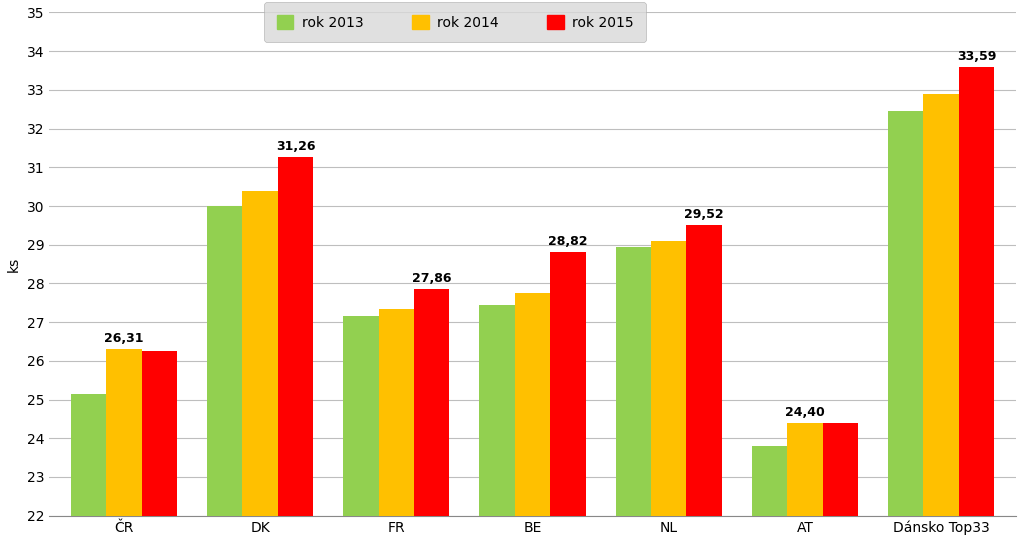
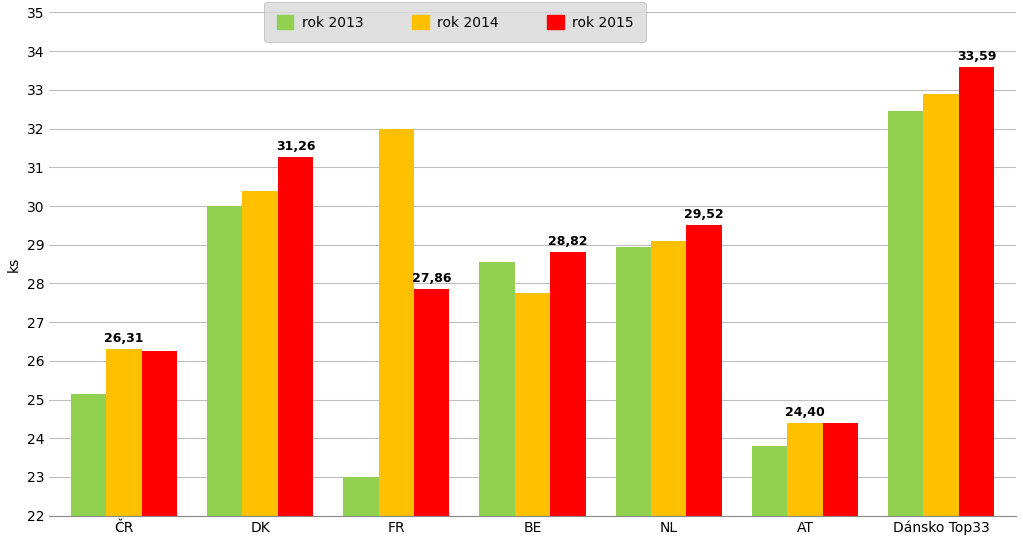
rok 2013/FR: 27.15 -> 23.00
rok 2014/FR: 27.35 -> 32.00
rok 2013/BE: 27.45 -> 28.55
